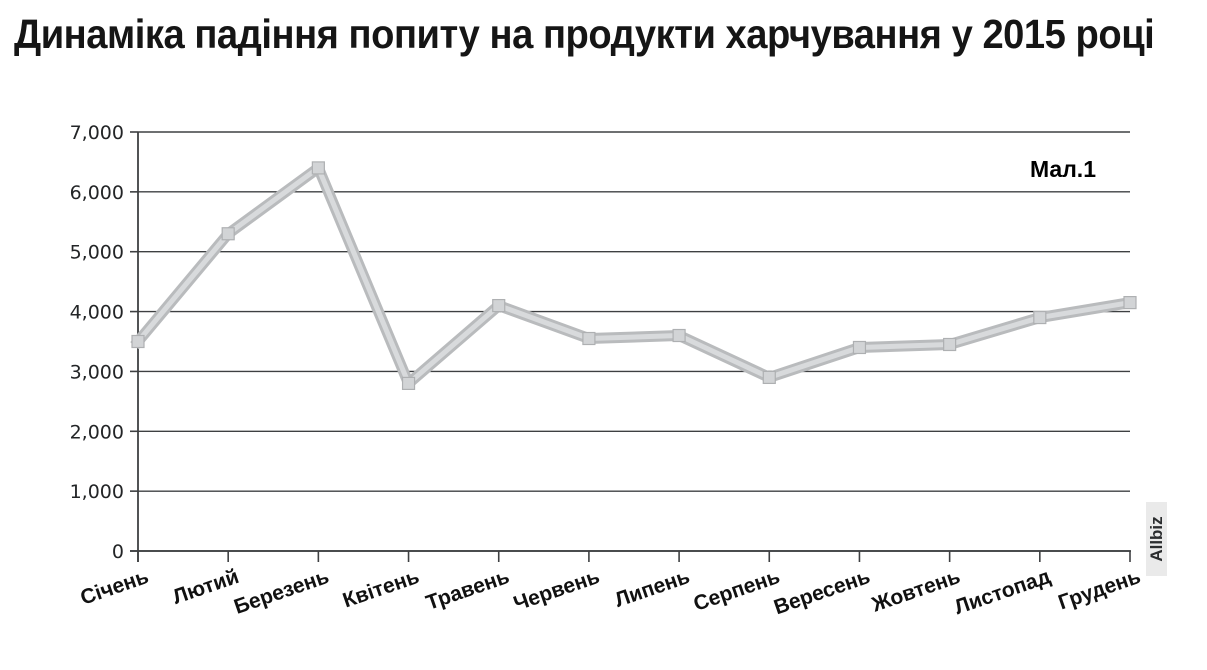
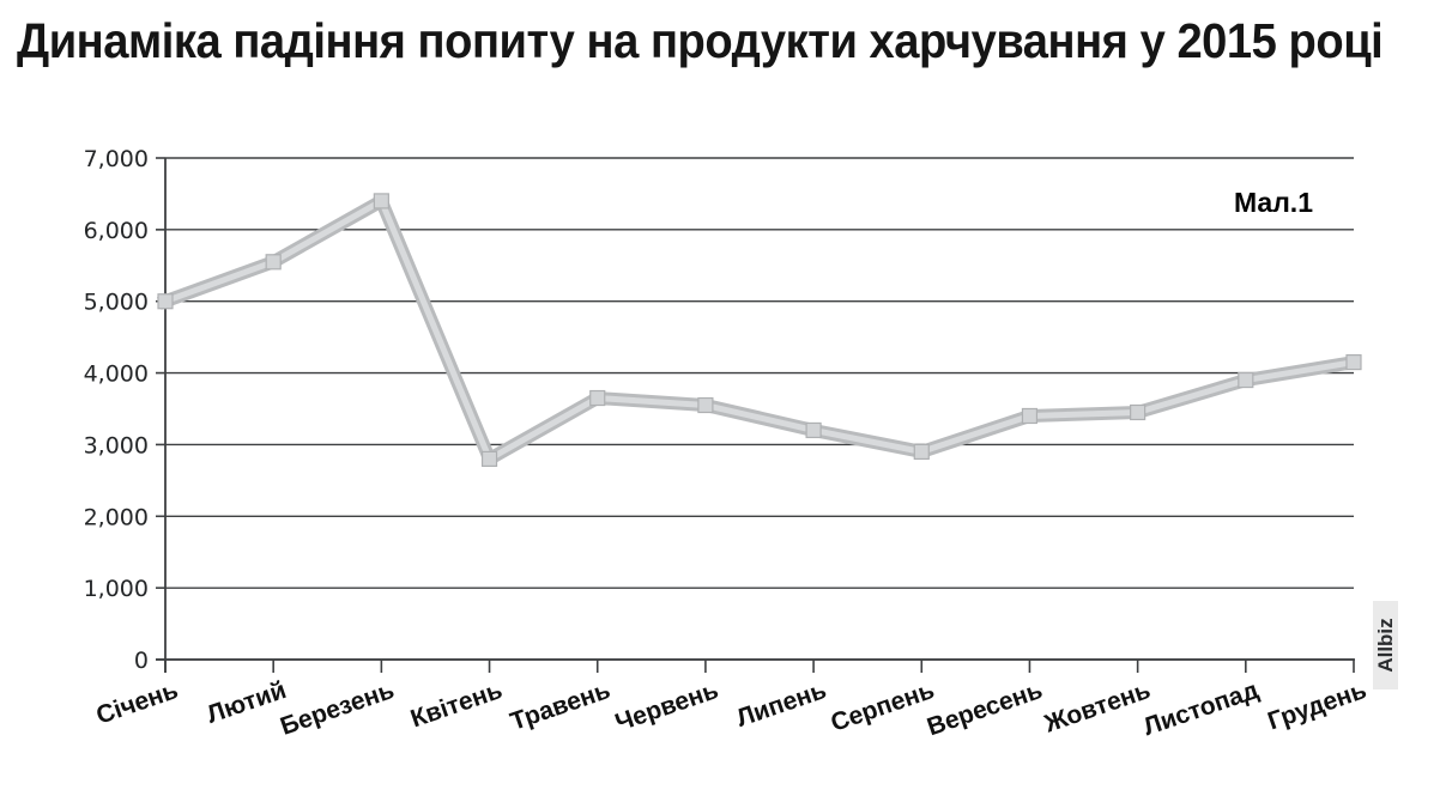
Січень: 3500 -> 5000
Лютий: 5300 -> 5600
Травень: 4100 -> 3600
Липень: 3600 -> 3200
